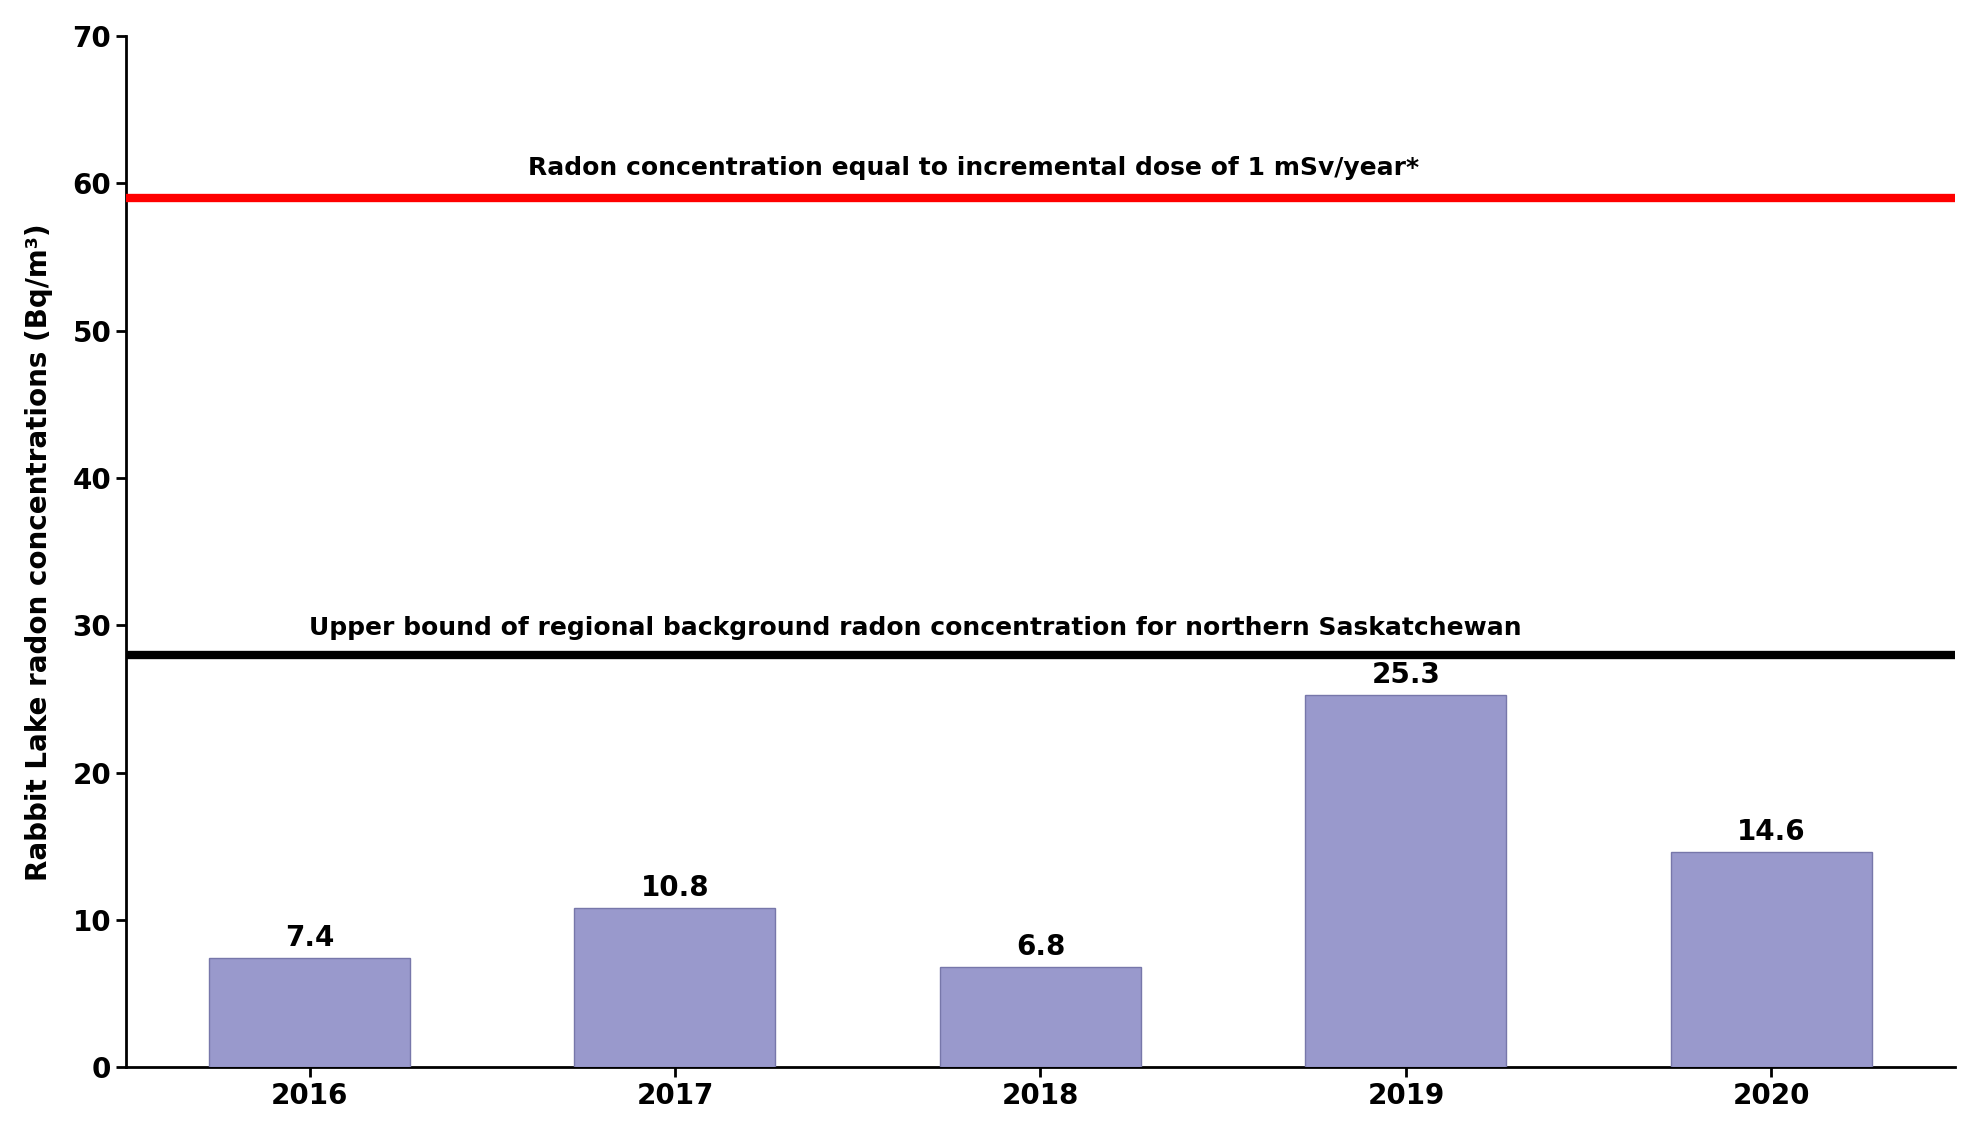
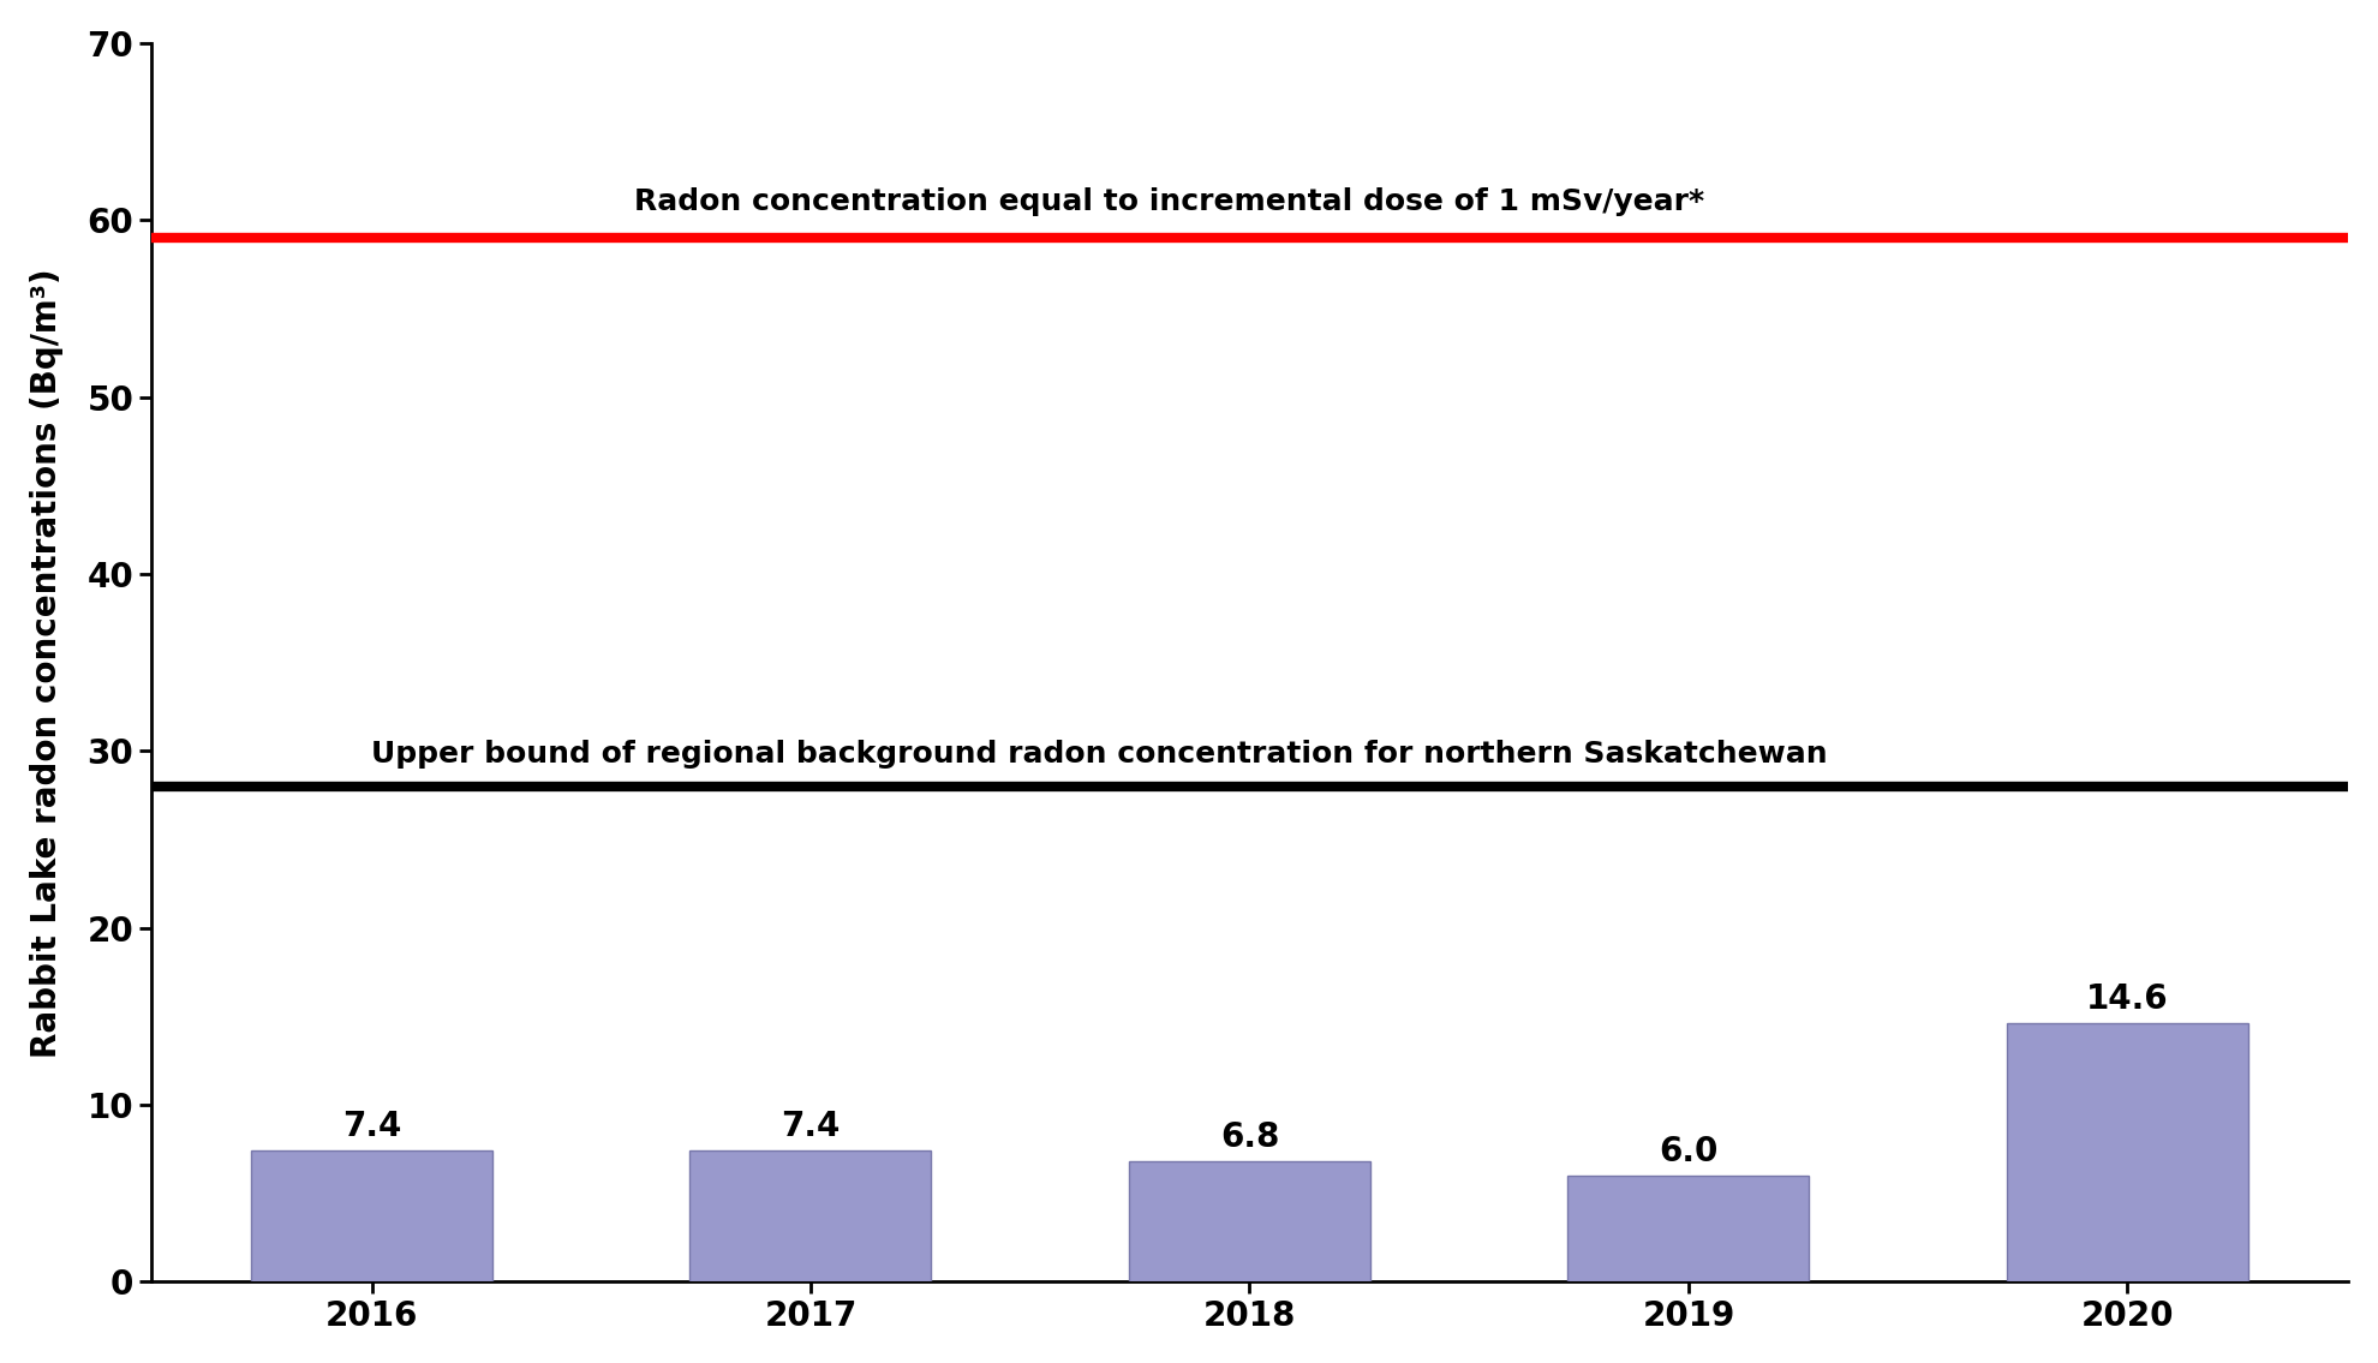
2017: 10.8 -> 7.4
2019: 25.3 -> 6.0
